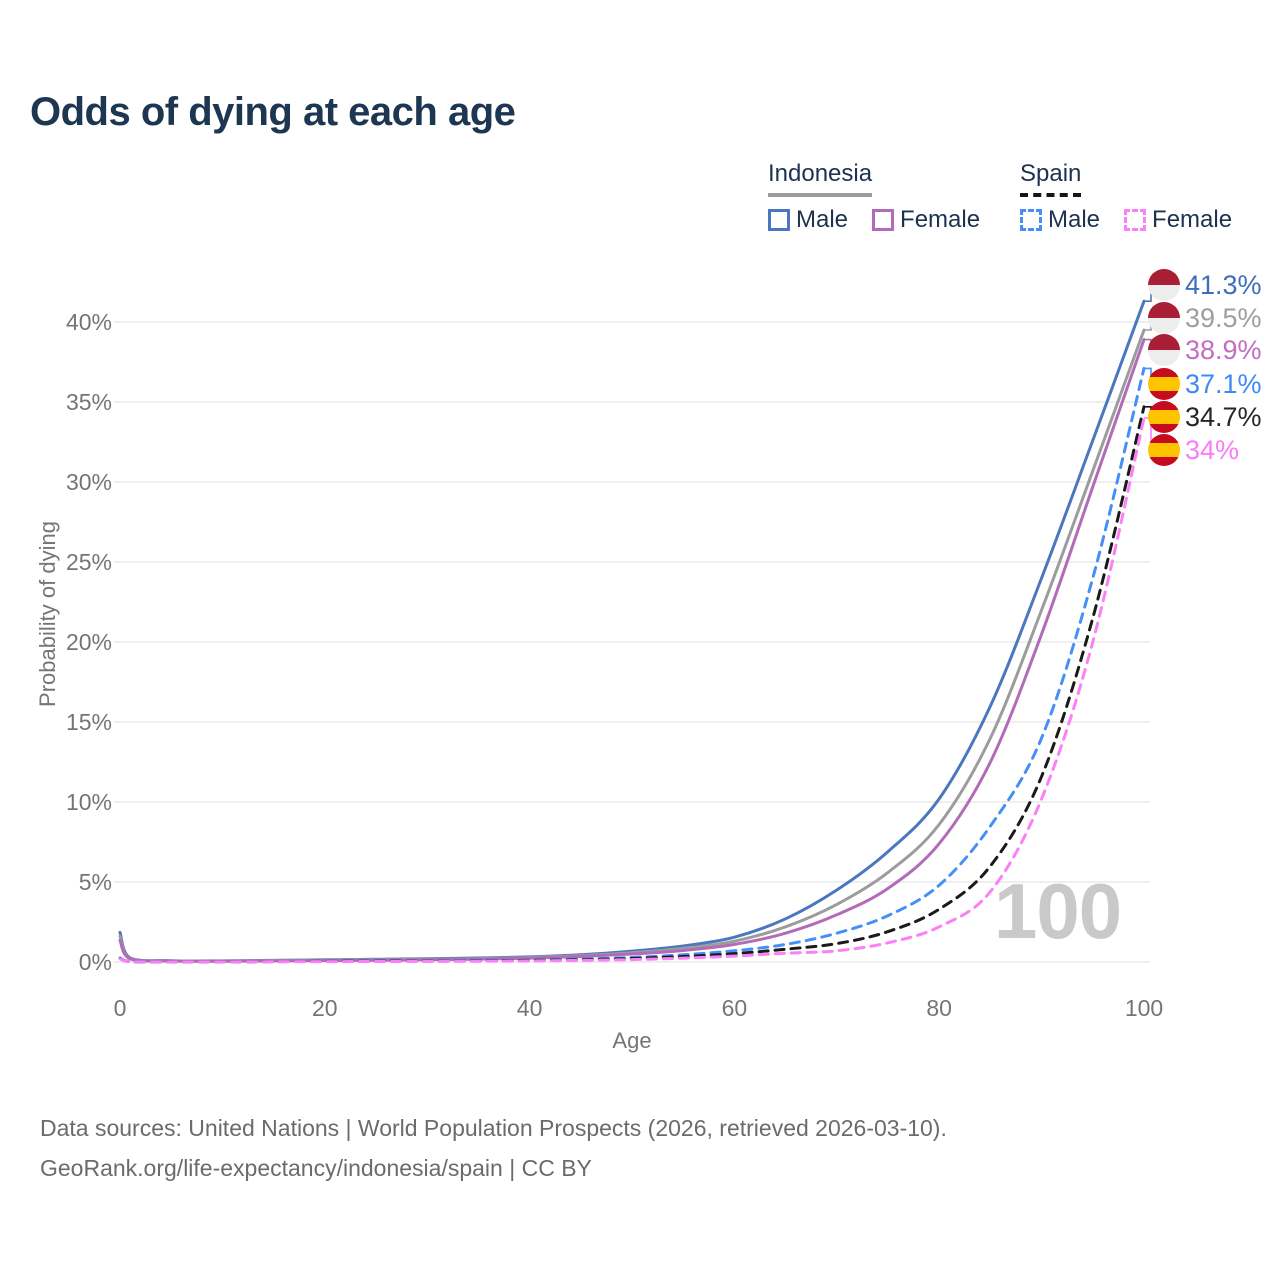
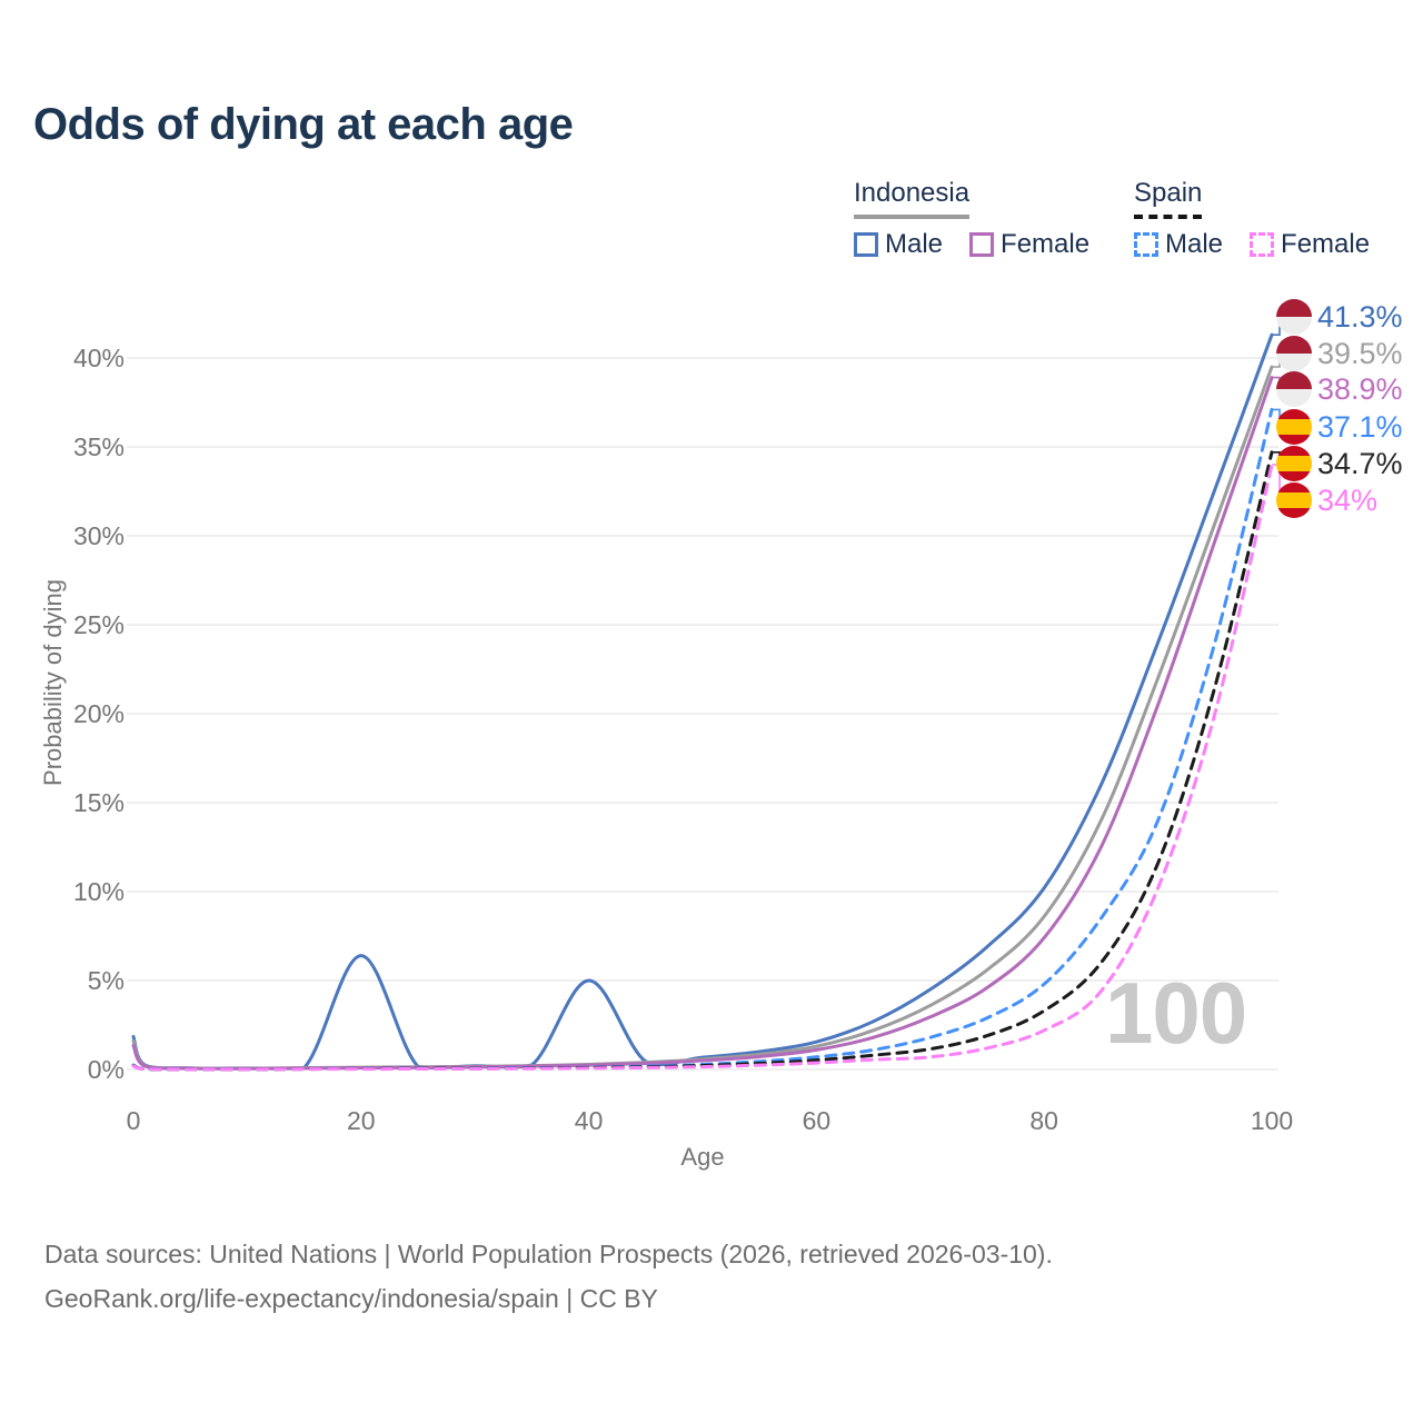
Indonesia Male/20: 0.1% -> 6.4%
Indonesia Male/40: 0.3% -> 5.0%
